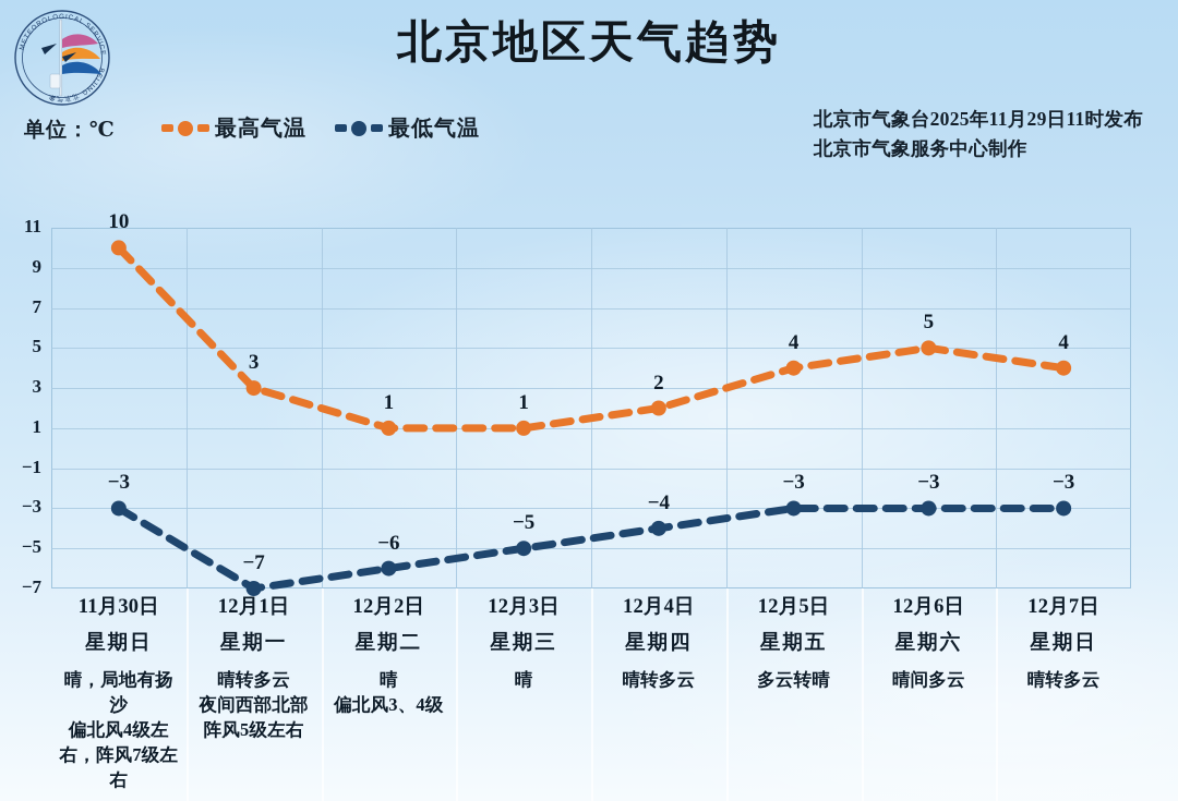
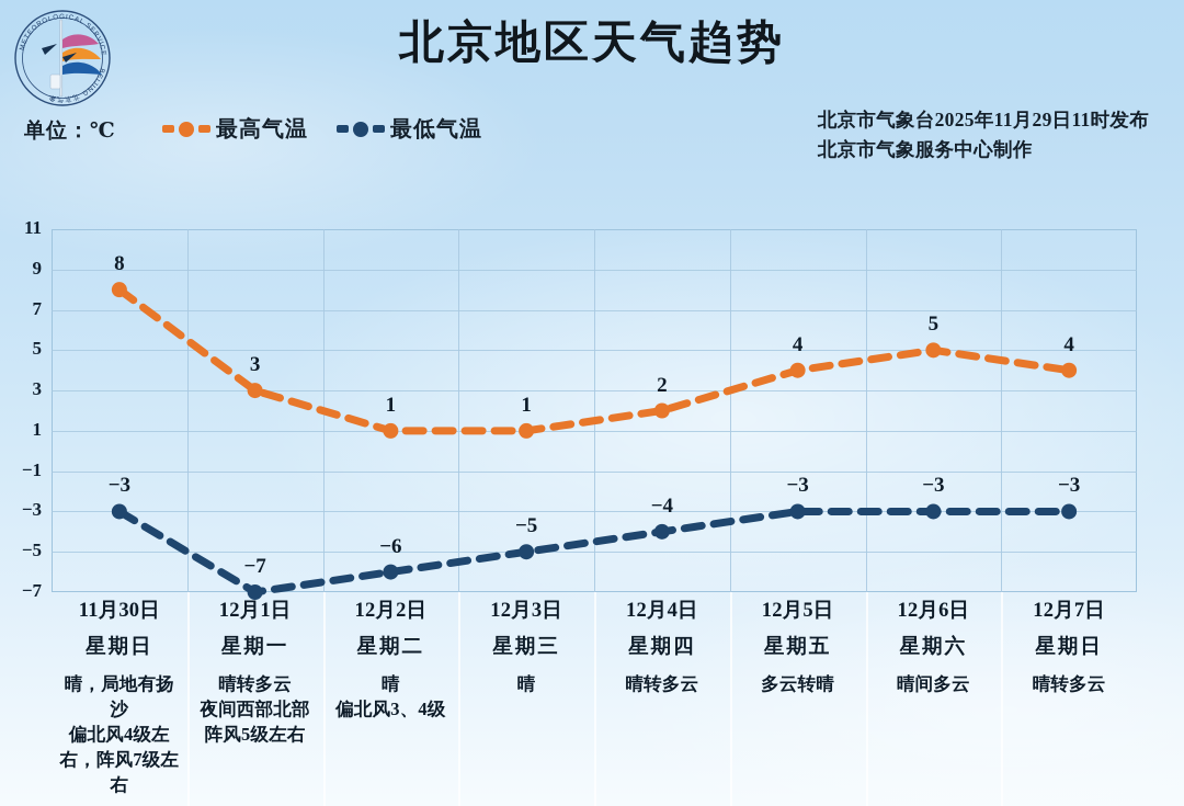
最高气温/11月30日: 10 -> 8
